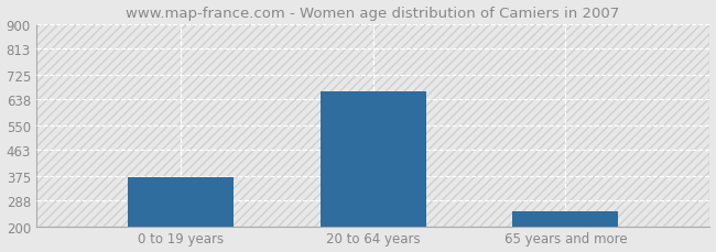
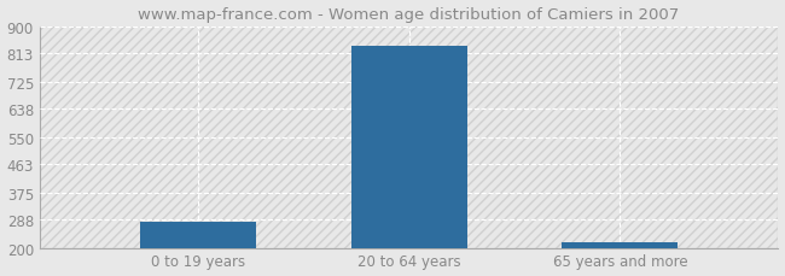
0 to 19 years: 370 -> 283
20 to 64 years: 665 -> 838
65 years and more: 250 -> 218
